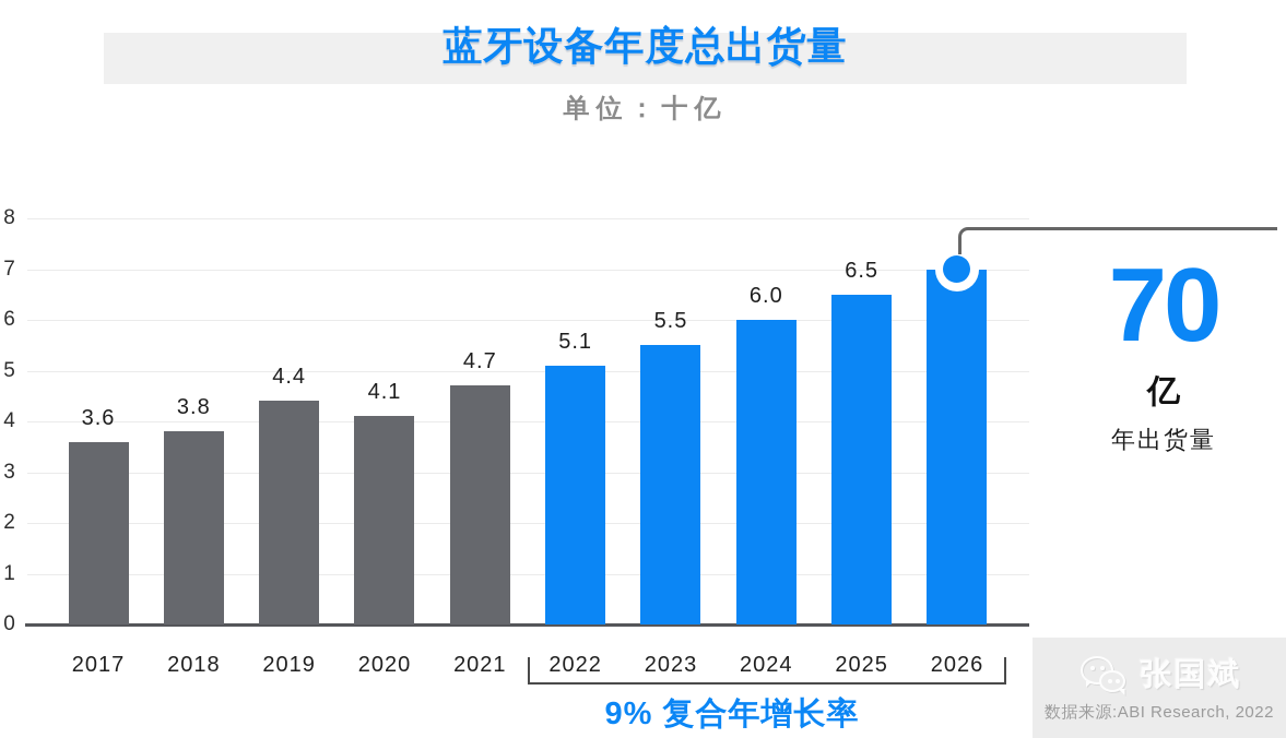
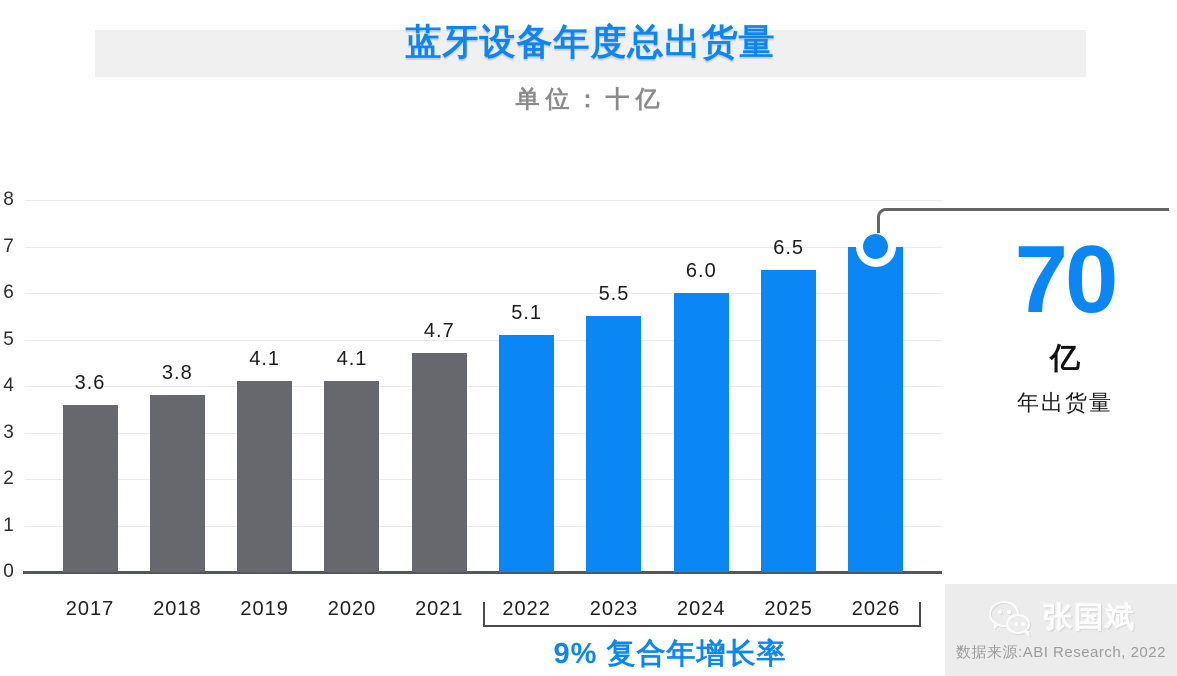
2019: 4.4 -> 4.1
